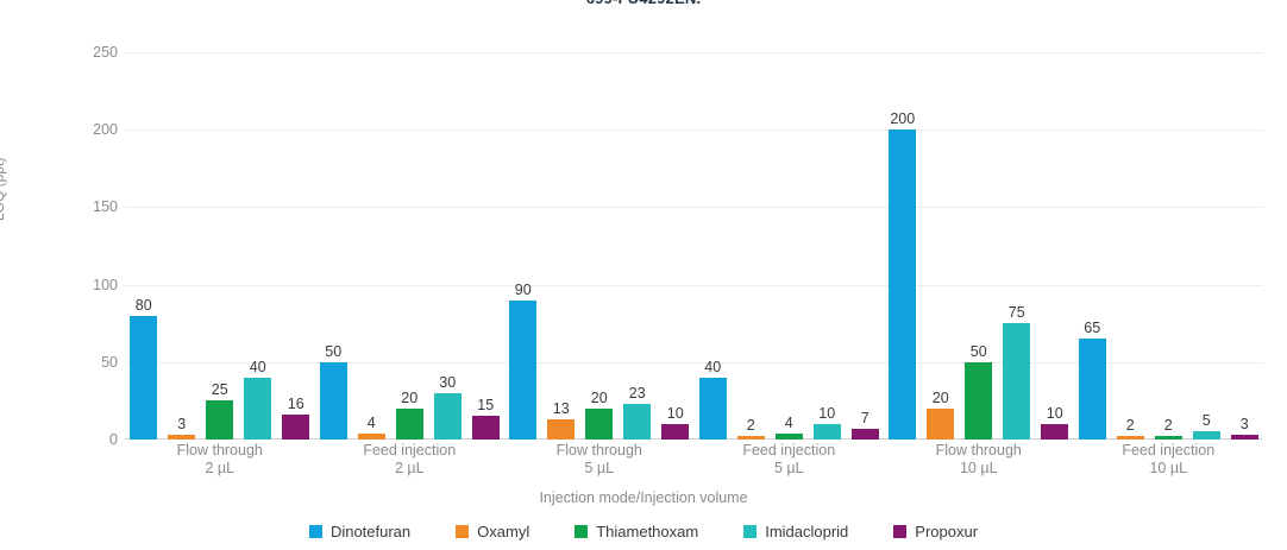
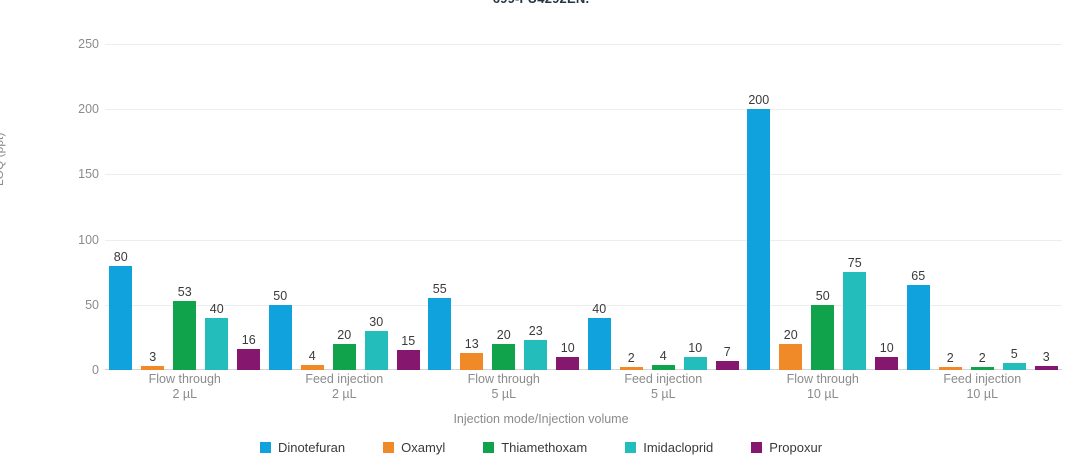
Thiamethoxam/Flow through 2 µL: 25 -> 53
Dinotefuran/Flow through 5 µL: 90 -> 55
